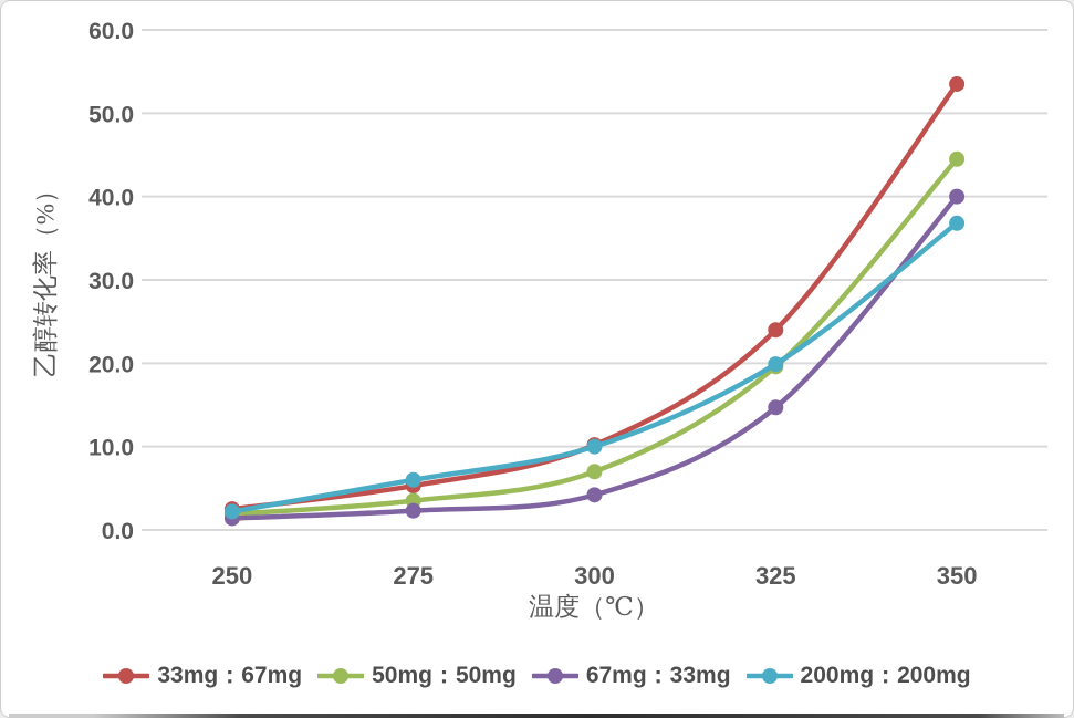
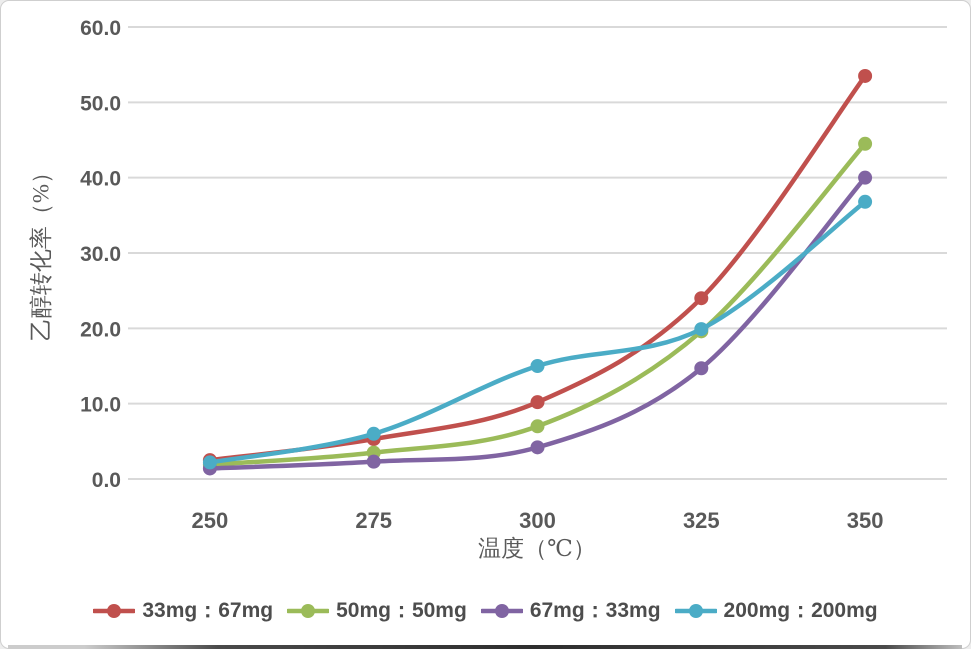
200mg：200mg/300: 10 -> 15
